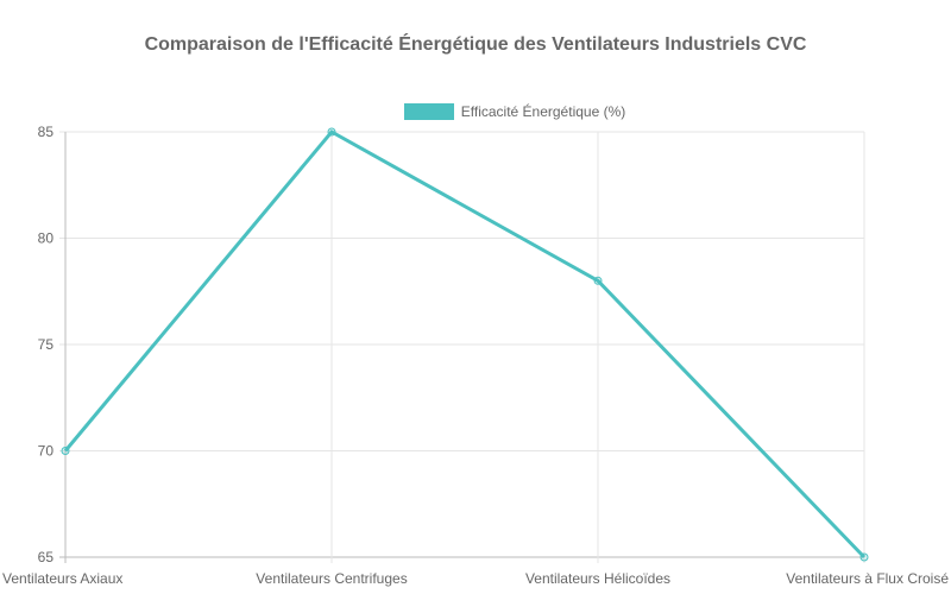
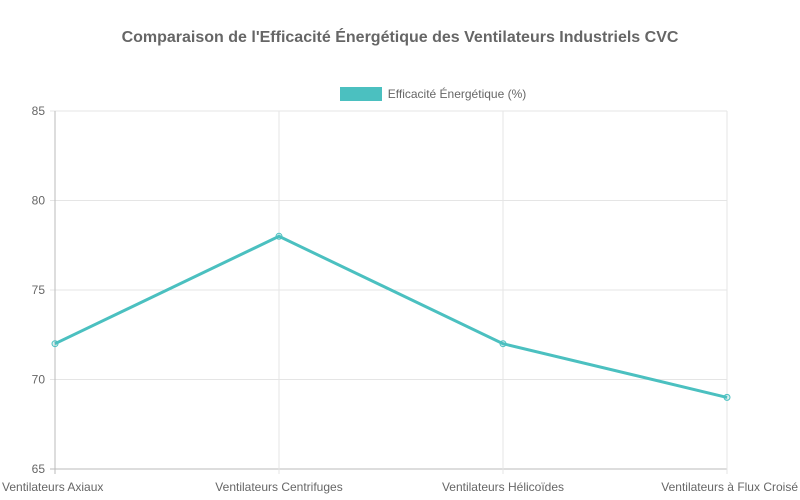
Ventilateurs Axiaux: 70 -> 72
Ventilateurs Centrifuges: 85 -> 78
Ventilateurs Hélicoïdes: 78 -> 72
Ventilateurs à Flux Croisé: 65 -> 69
